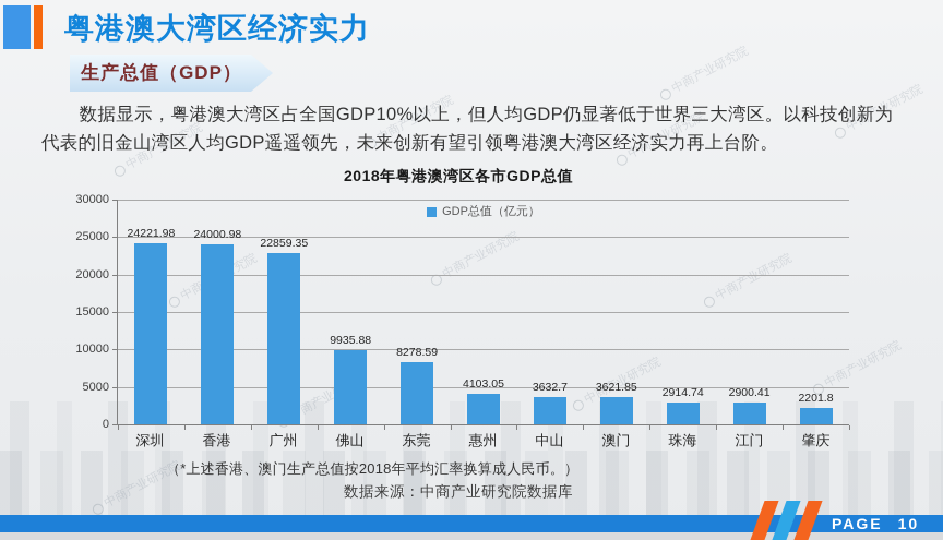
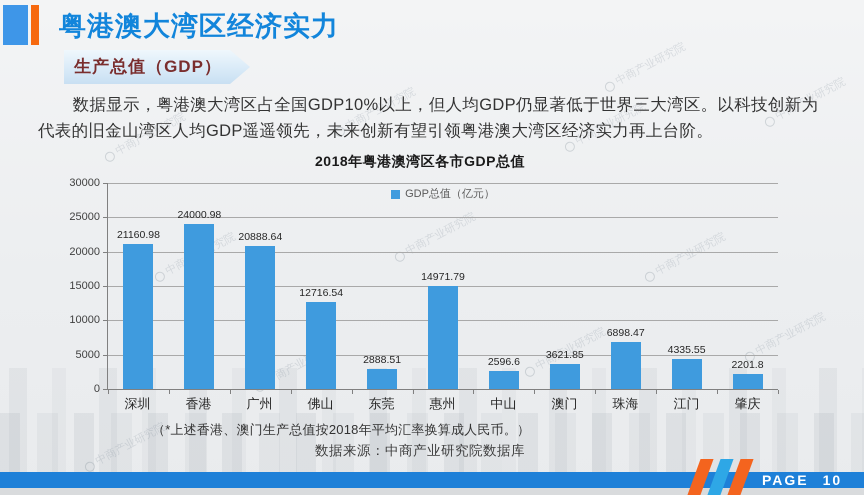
深圳: 24221.98 -> 21160.98
广州: 22859.35 -> 20888.64
佛山: 9935.88 -> 12716.54
东莞: 8278.59 -> 2888.51
惠州: 4103.05 -> 14971.79
中山: 3632.7 -> 2596.6
珠海: 2914.74 -> 6898.47
江门: 2900.41 -> 4335.55
